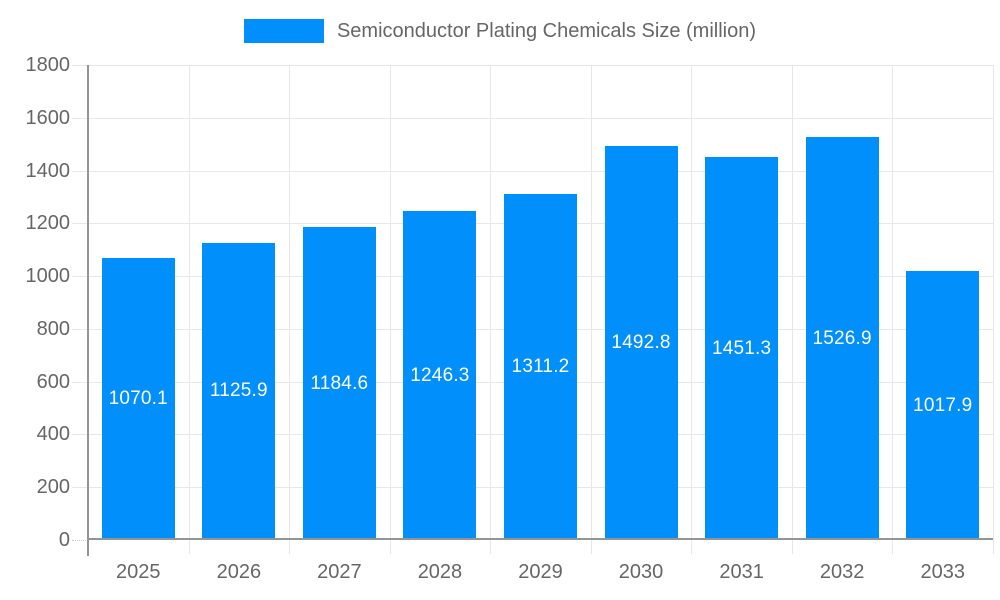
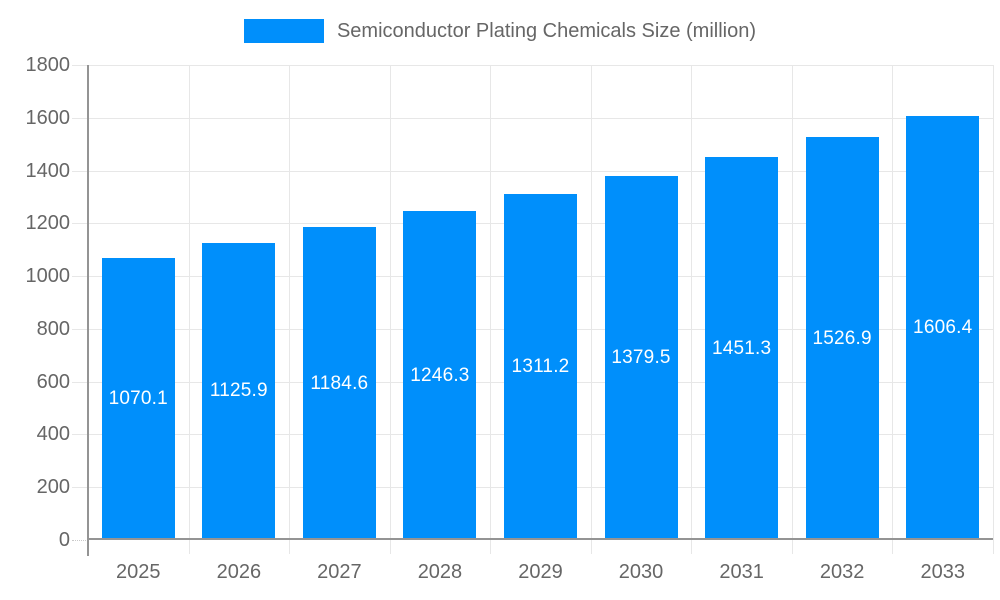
2030: 1492.8 -> 1379.5
2033: 1017.9 -> 1606.4
